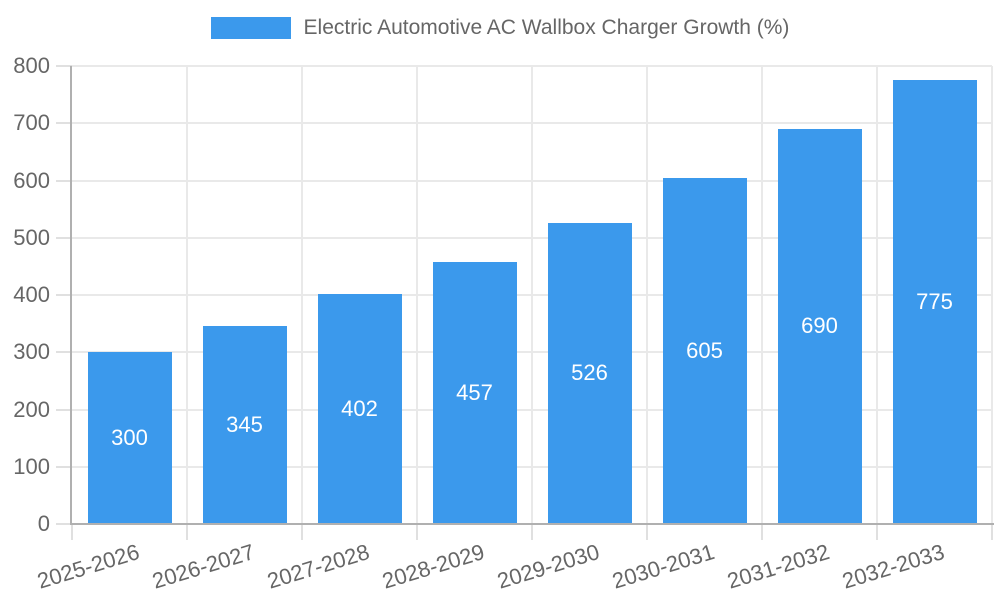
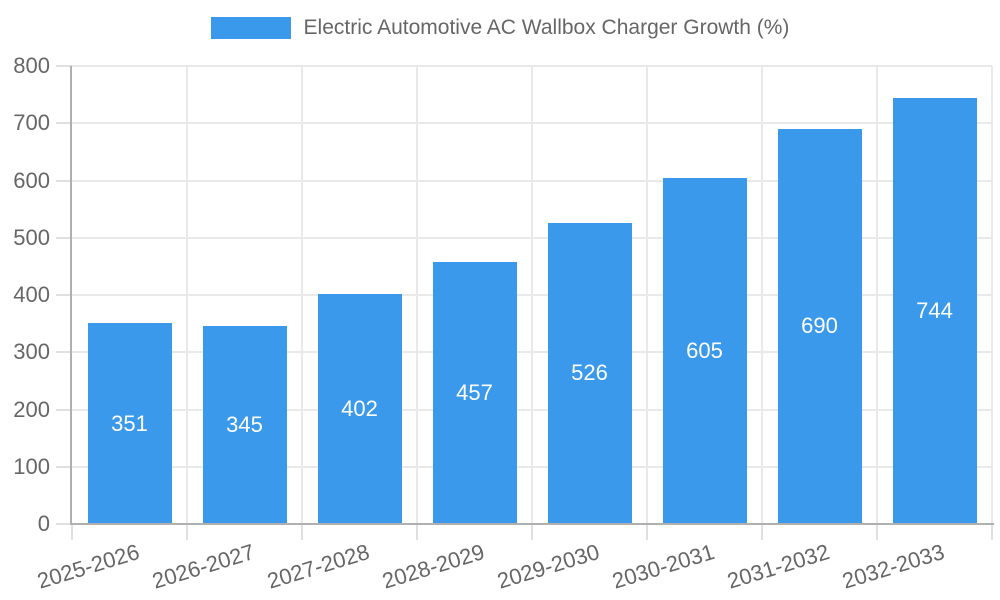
2025-2026: 300 -> 351
2032-2033: 775 -> 744
